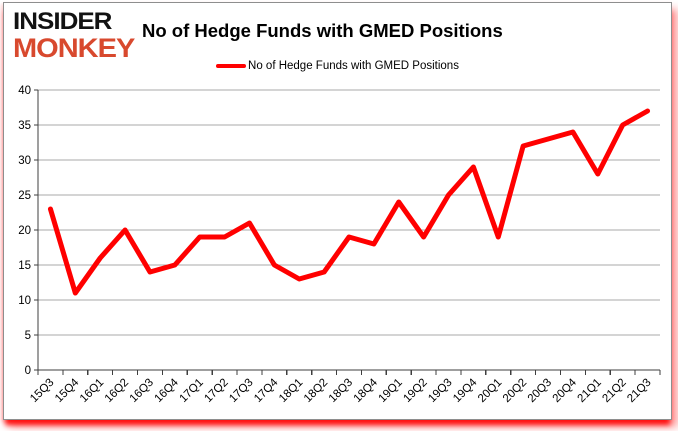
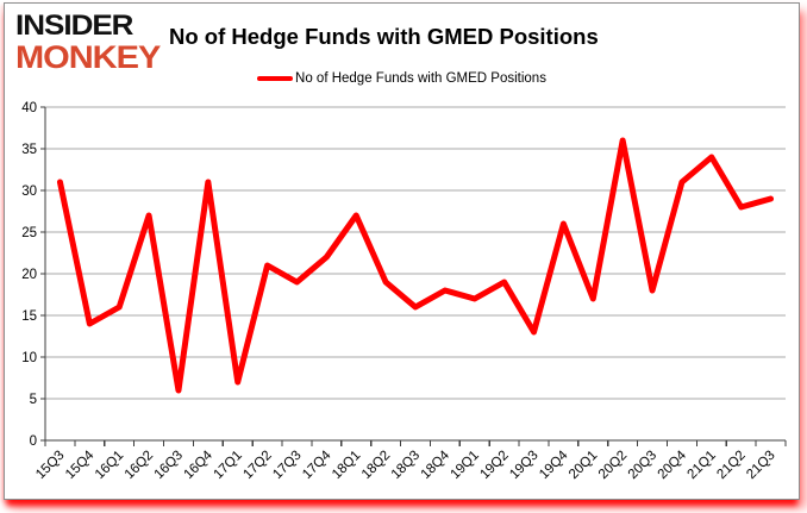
15Q3: 23 -> 31
15Q4: 11 -> 14
16Q2: 20 -> 27
16Q3: 14 -> 6
16Q4: 15 -> 31
17Q1: 19 -> 7
17Q2: 19 -> 21
17Q3: 21 -> 19
17Q4: 15 -> 22
18Q1: 13 -> 27
18Q2: 14 -> 19
18Q3: 19 -> 16
19Q1: 24 -> 17
19Q3: 25 -> 13
19Q4: 29 -> 26
20Q1: 19 -> 17
20Q2: 32 -> 36
20Q3: 33 -> 18
20Q4: 34 -> 31
21Q1: 28 -> 34
21Q2: 35 -> 28
21Q3: 37 -> 29
